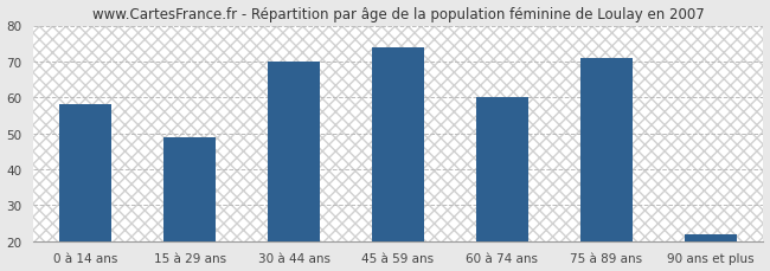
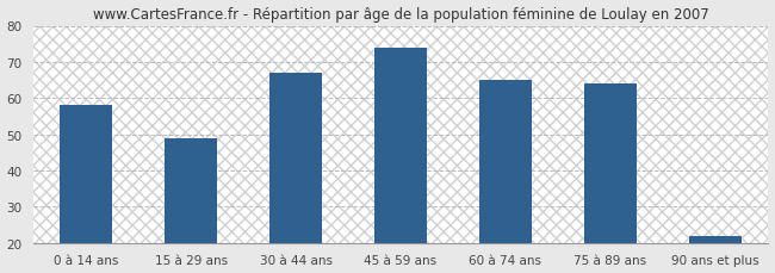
30 à 44 ans: 70 -> 67
60 à 74 ans: 60 -> 65
75 à 89 ans: 71 -> 64
